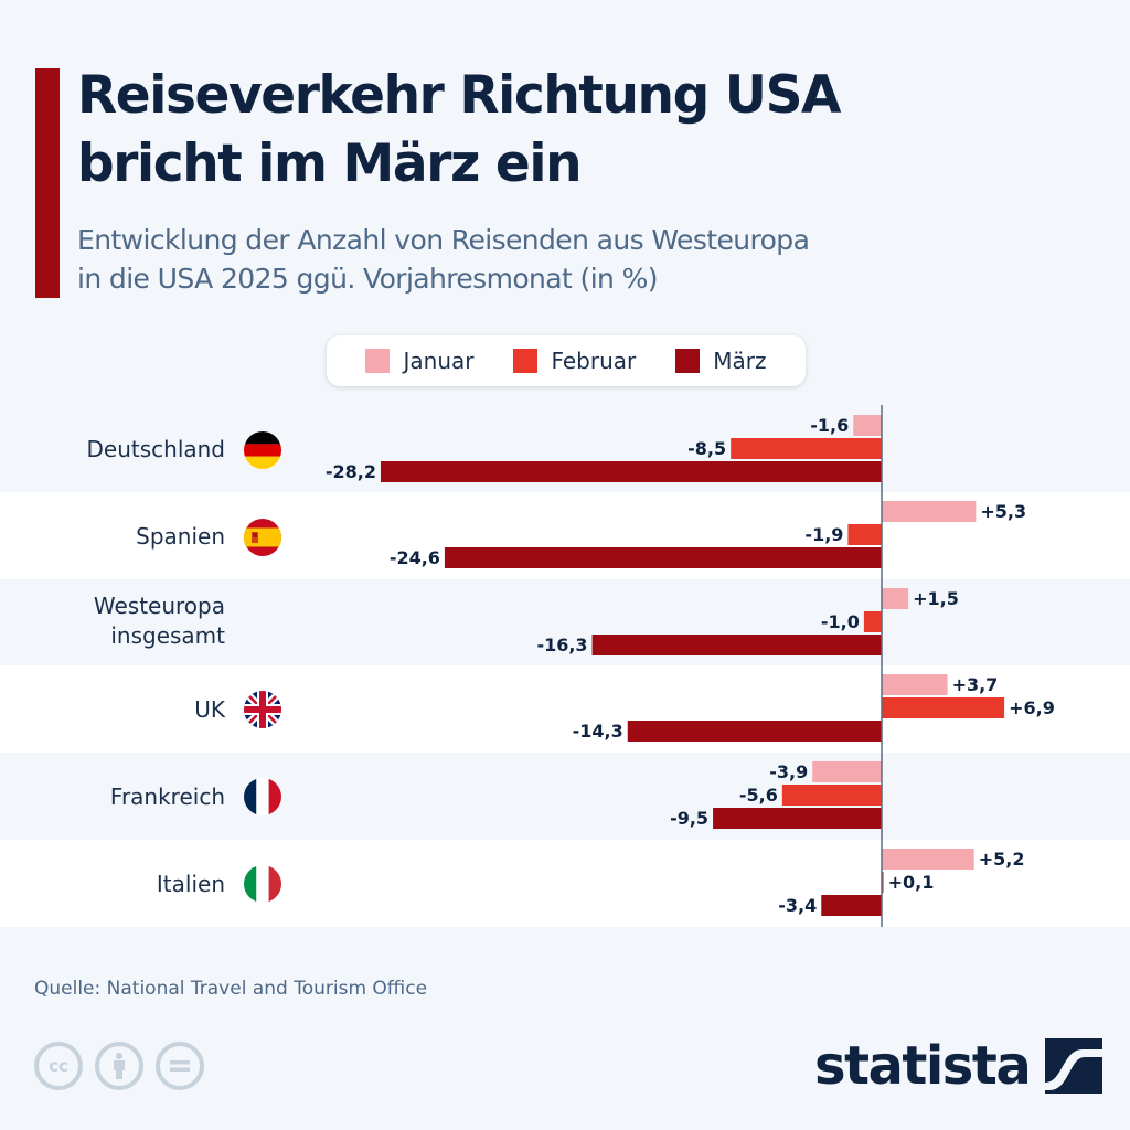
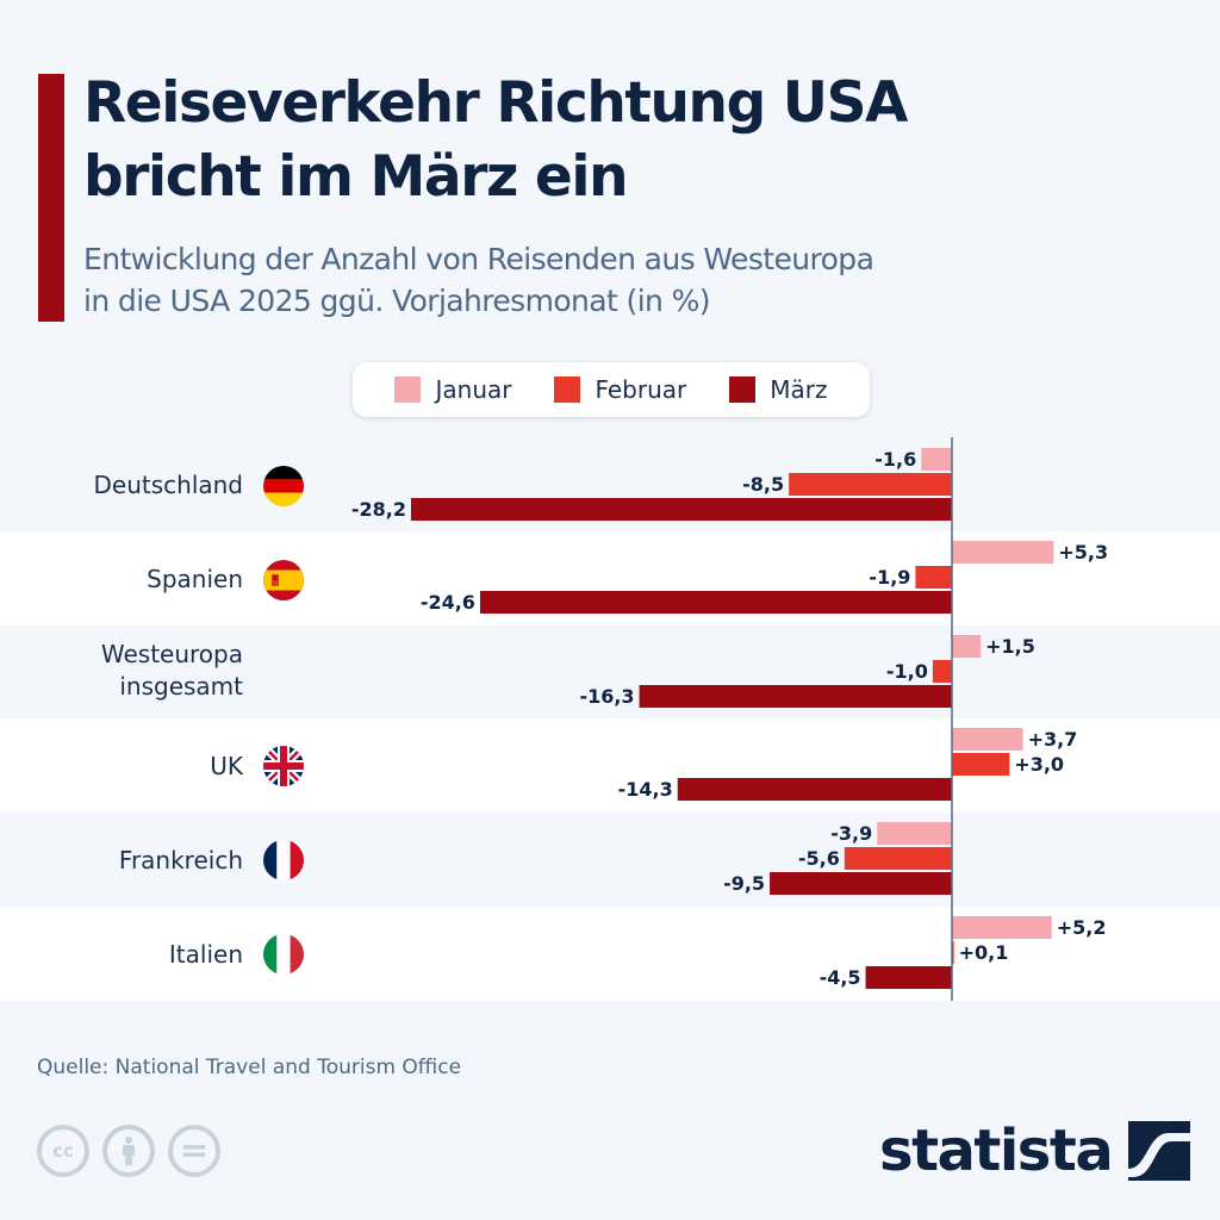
Februar/UK: +6,9 -> +3,0
März/Italien: -3,4 -> -4,5
